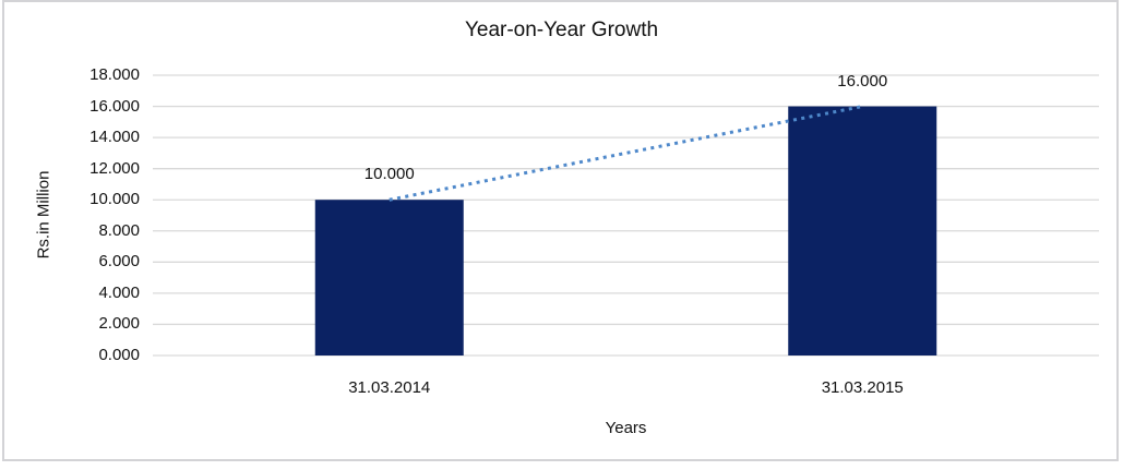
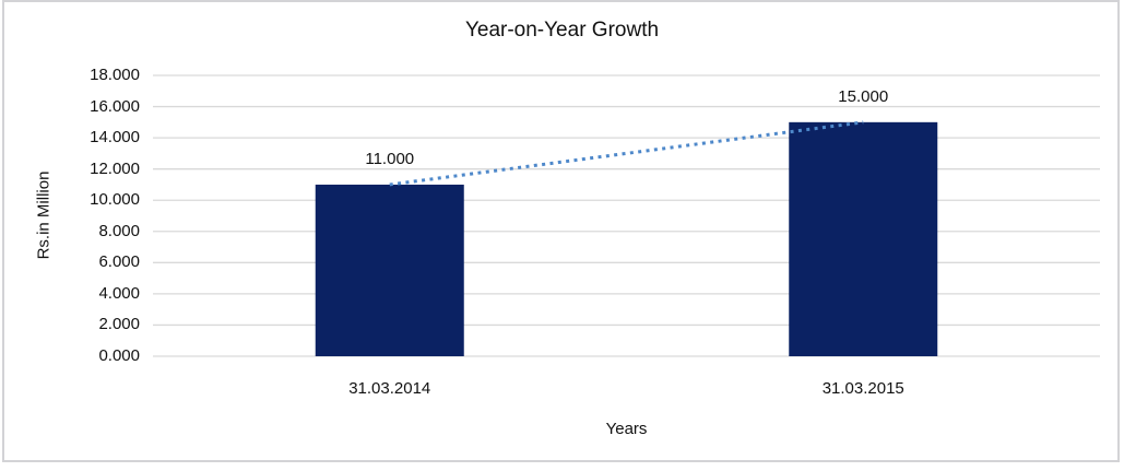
31.03.2014: 10.000 -> 11.000
31.03.2015: 16.000 -> 15.000
